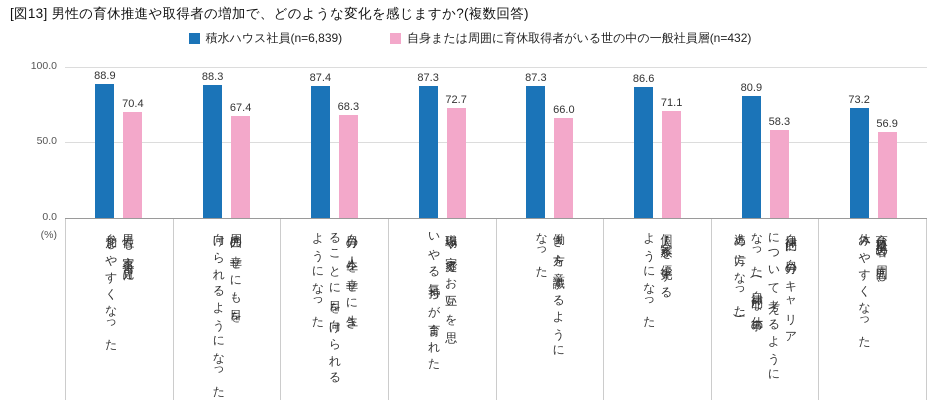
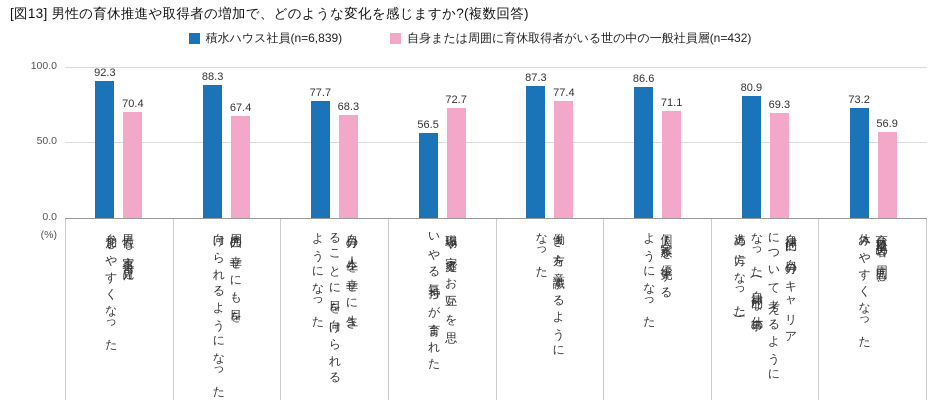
積水ハウス社員(n=6,839)/男性も家事・育児に 参加しやすくなった: 88.9 -> 92.3
積水ハウス社員(n=6,839)/自分の人生を幸せに生き ることに目を向けられる ようになった: 87.4 -> 77.7
積水ハウス社員(n=6,839)/職場や家庭でお互いを思 いやる気持ちが育まれた: 87.3 -> 56.5
自身または周囲に育休取得者がいる世の中の一般社員層(n=432)/働き方を意識するように なった: 66.0 -> 77.4
自身または周囲に育休取得者がいる世の中の一般社員層(n=432)/自律的に自分のキャリア について考えるように なった(自律的な仕事の 進め方になった): 58.3 -> 69.3
